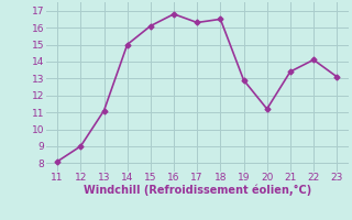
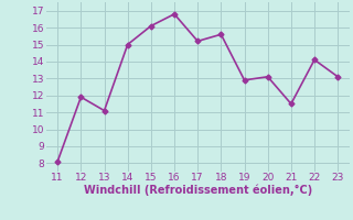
12: 9.0 -> 11.9
17: 16.3 -> 15.2
18: 16.5 -> 15.6
20: 11.2 -> 13.1
21: 13.4 -> 11.5
